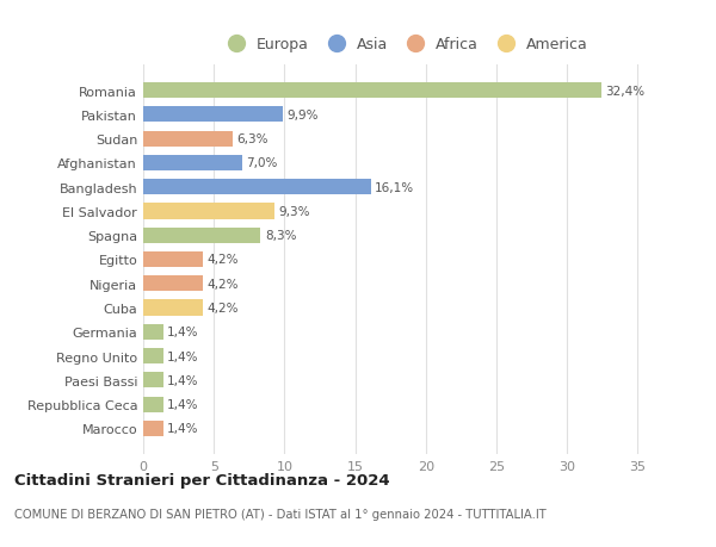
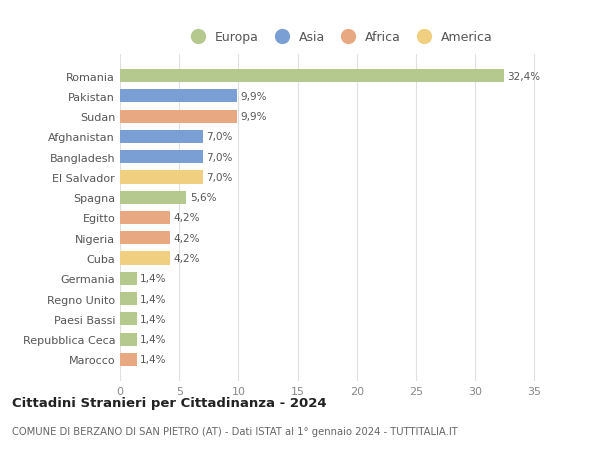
Sudan: 6,3% -> 9,9%
Bangladesh: 16,1% -> 7,0%
El Salvador: 9,3% -> 7,0%
Spagna: 8,3% -> 5,6%
